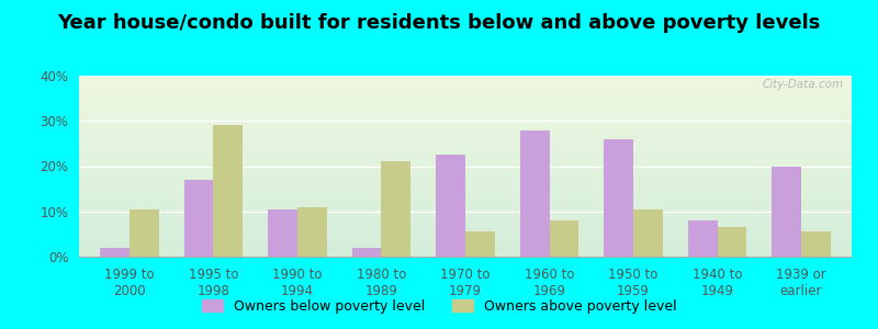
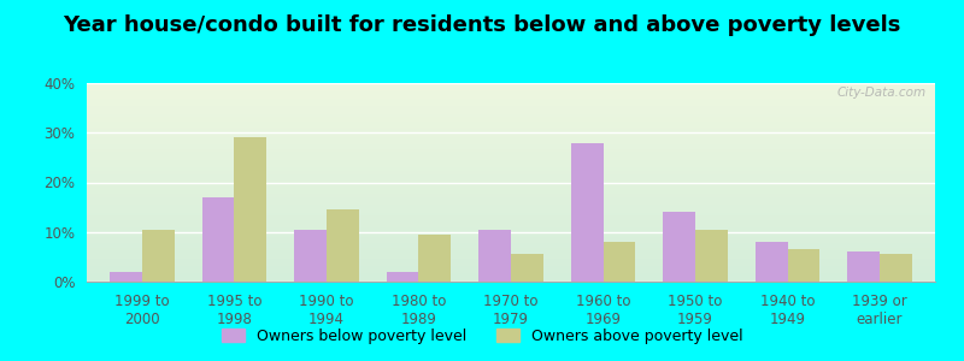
Owners above poverty level/1990 to 1994: 11.0% -> 14.5%
Owners above poverty level/1980 to 1989: 21.0% -> 9.5%
Owners below poverty level/1970 to 1979: 22.5% -> 10.5%
Owners below poverty level/1950 to 1959: 26.0% -> 14.0%
Owners below poverty level/1939 or earlier: 20.0% -> 6.0%
